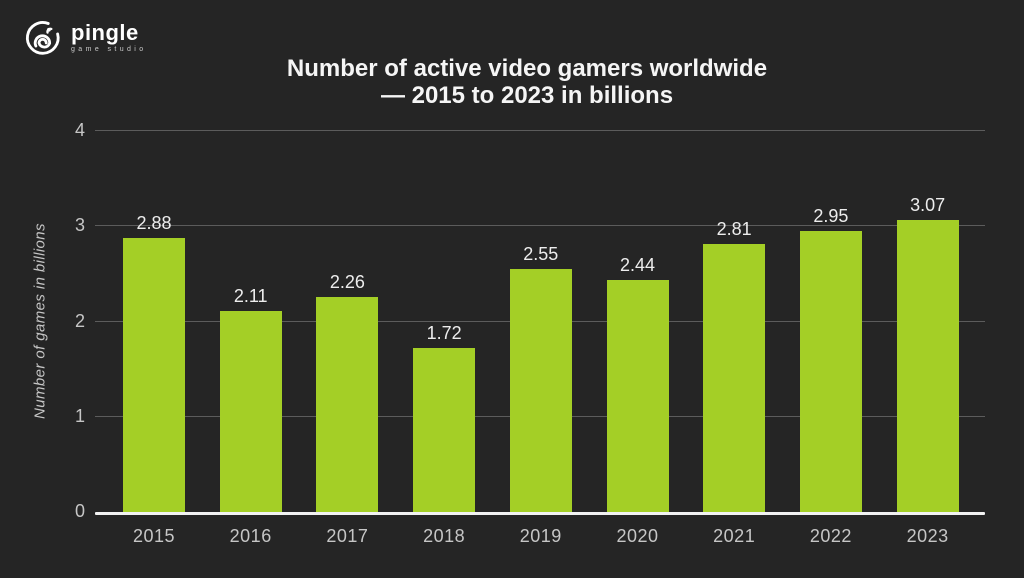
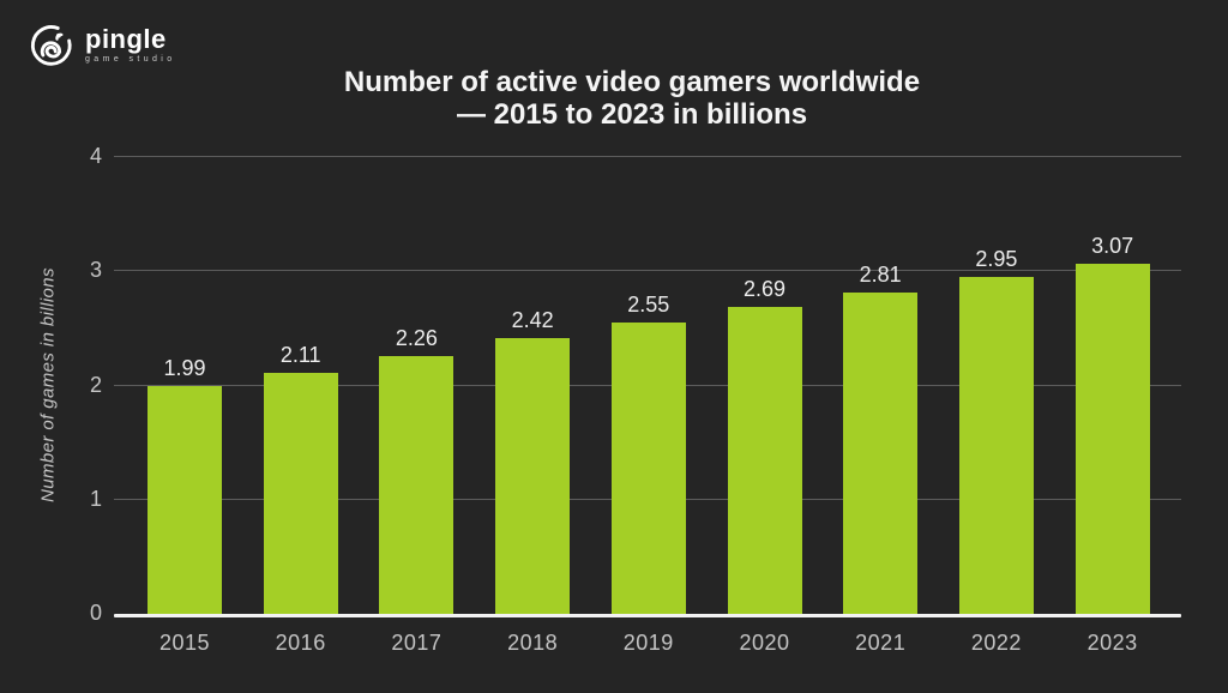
2015: 2.88 -> 1.99
2018: 1.72 -> 2.42
2020: 2.44 -> 2.69
